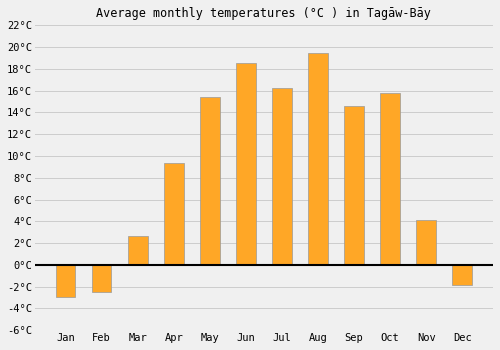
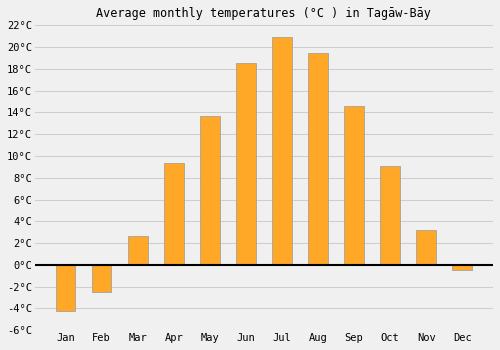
Jan: -2.9°C -> -4.2°C
May: 15.4°C -> 13.7°C
Jul: 16.2°C -> 20.9°C
Oct: 15.8°C -> 9.1°C
Nov: 4.1°C -> 3.2°C
Dec: -1.8°C -> -0.5°C
